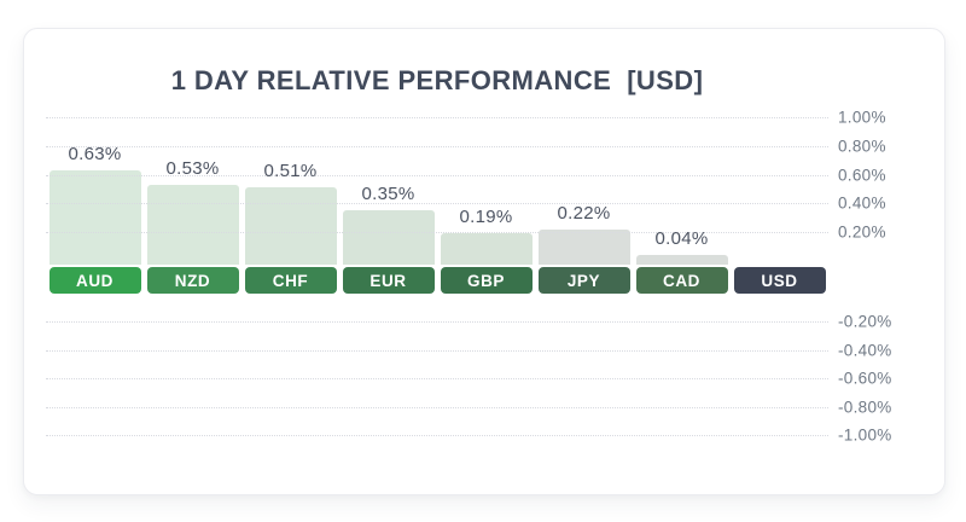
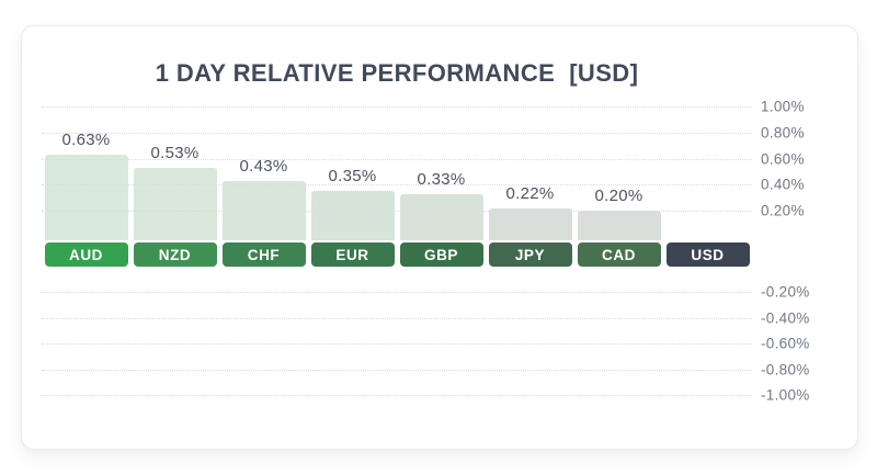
CHF: 0.51% -> 0.43%
GBP: 0.19% -> 0.33%
CAD: 0.04% -> 0.20%
